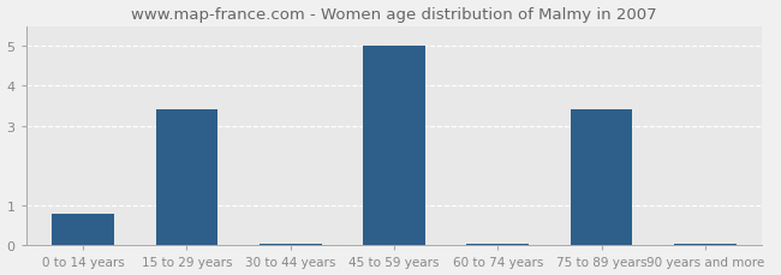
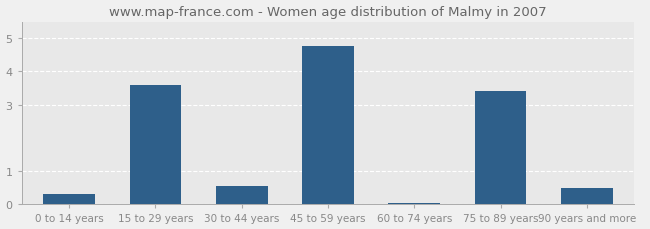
0 to 14 years: 0.80 -> 0.30
15 to 29 years: 3.40 -> 3.60
30 to 44 years: 0.05 -> 0.55
45 to 59 years: 5.00 -> 4.75
90 years and more: 0.05 -> 0.50
